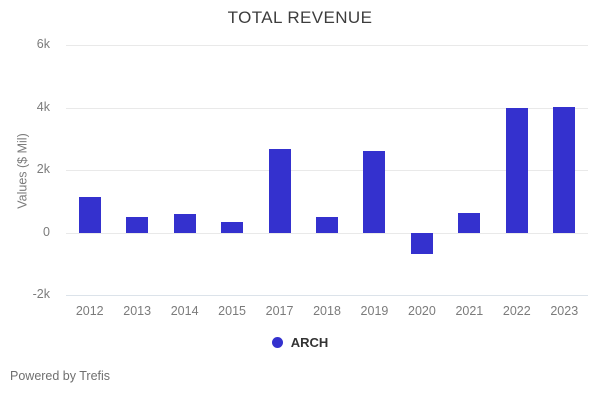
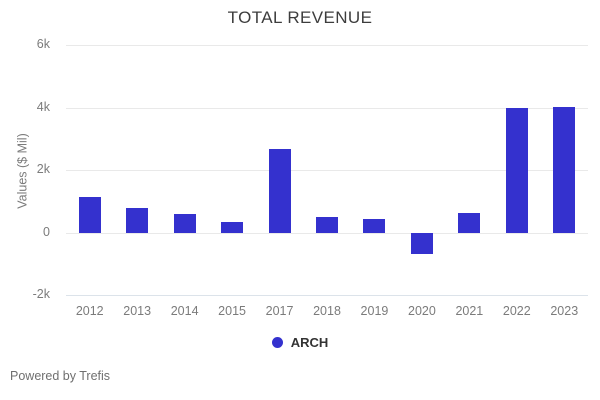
2013: 0.5k -> 0.8k
2019: 2.6k -> 0.4k
